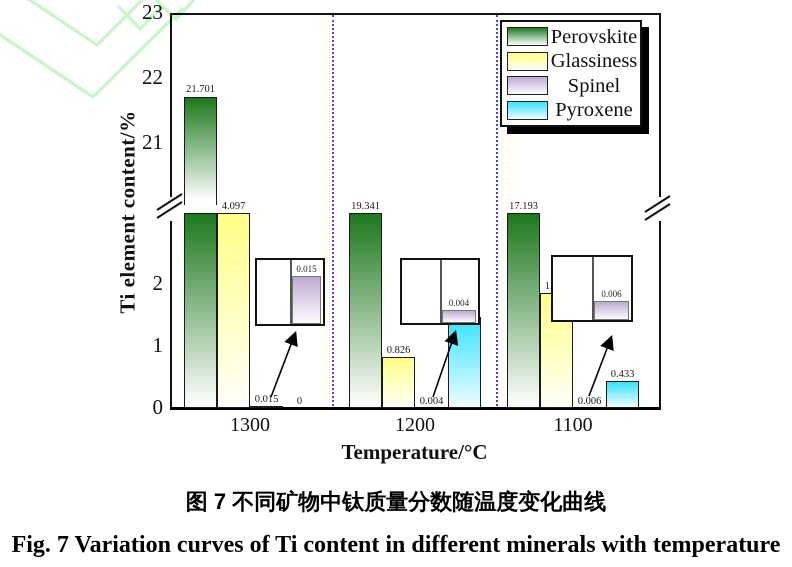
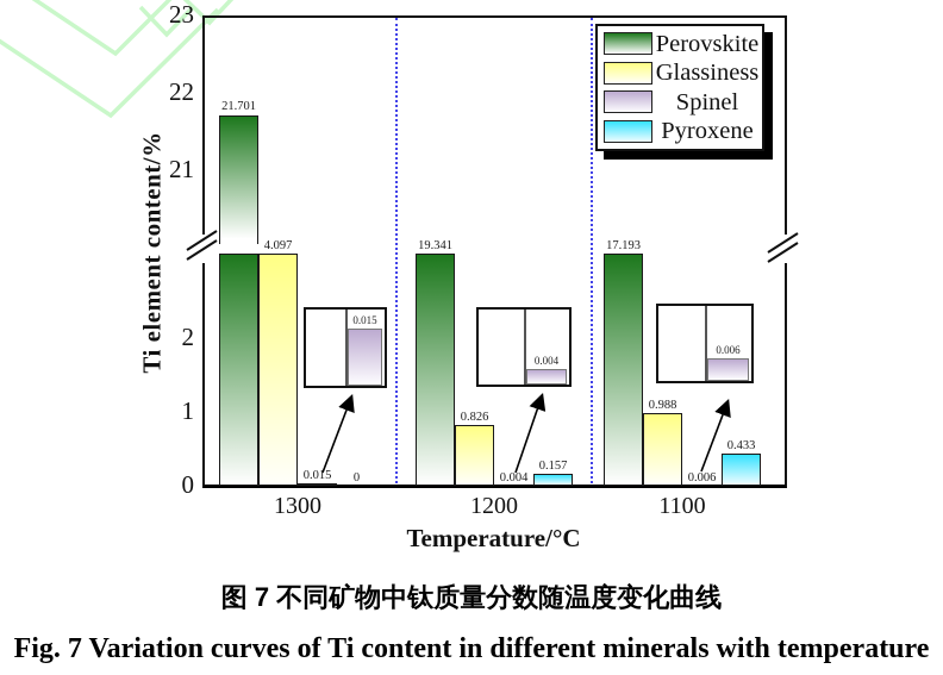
Pyroxene/1200: 1.473 -> 0.157
Glassiness/1100: 1.853 -> 0.988
